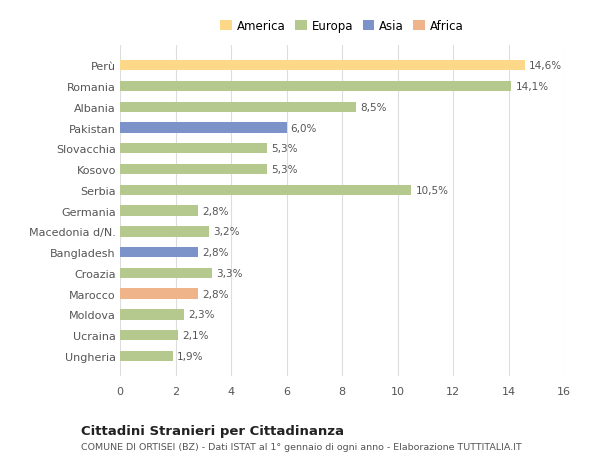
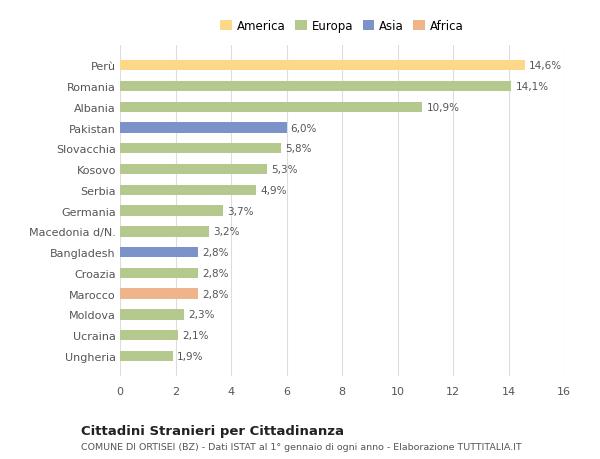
Albania: 8,5% -> 10,9%
Slovacchia: 5,3% -> 5,8%
Serbia: 10,5% -> 4,9%
Germania: 2,8% -> 3,7%
Croazia: 3,3% -> 2,8%
